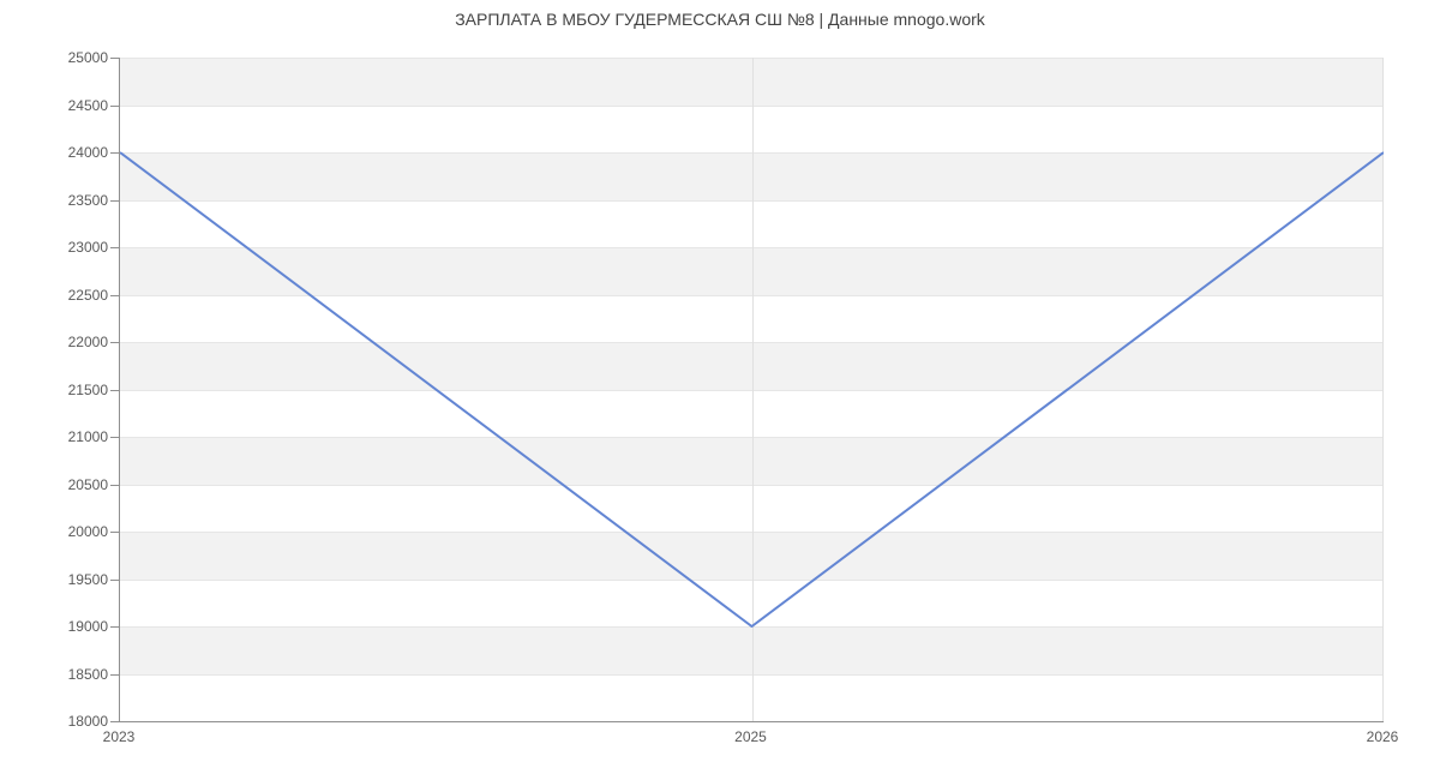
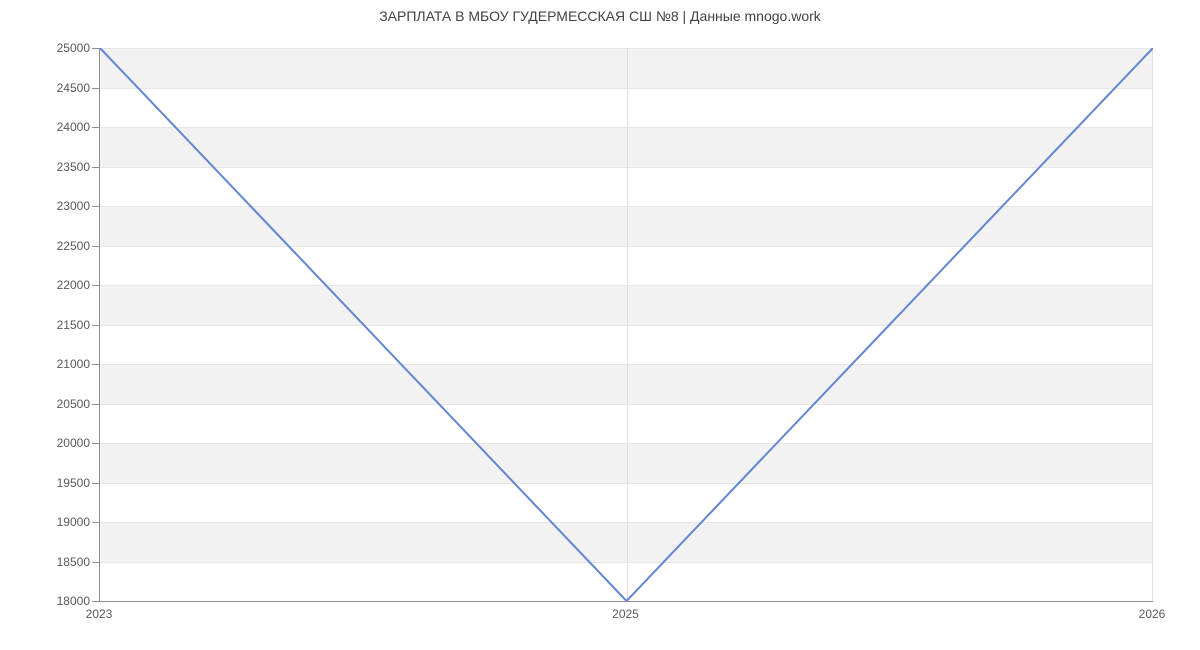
2023: 24000 -> 25000
2025: 19000 -> 18000
2026: 24000 -> 25000
